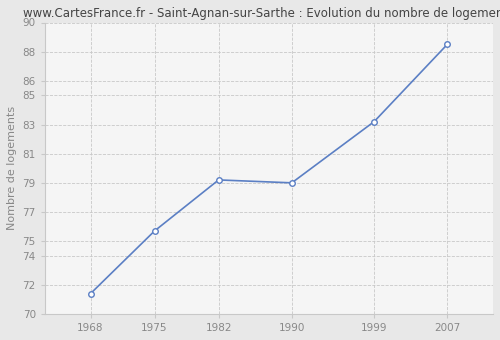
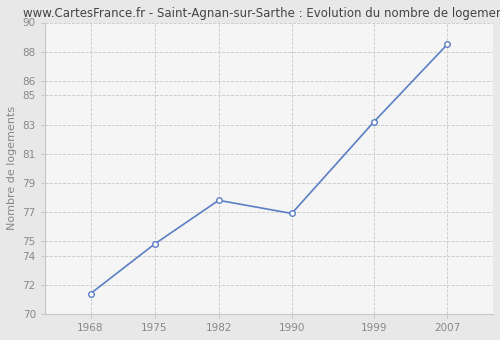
1975: 75.7 -> 74.8
1982: 79.2 -> 77.8
1990: 79.0 -> 76.9
